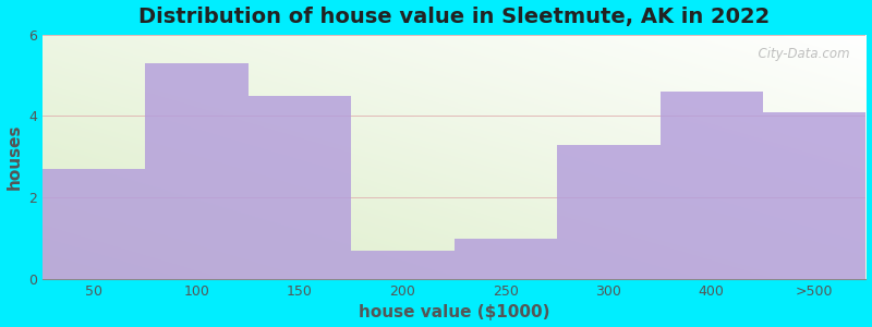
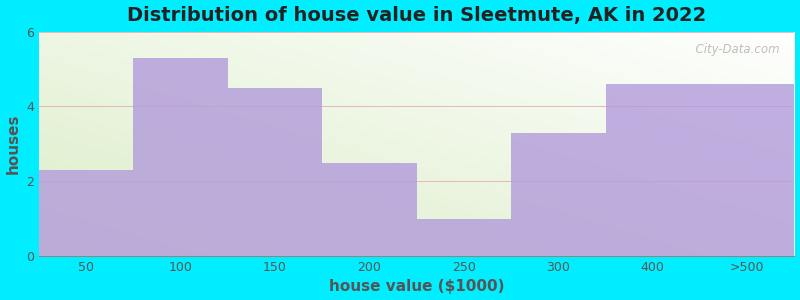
50: 2.7 -> 2.3
200: 0.7 -> 2.5
>500: 4.1 -> 4.6
